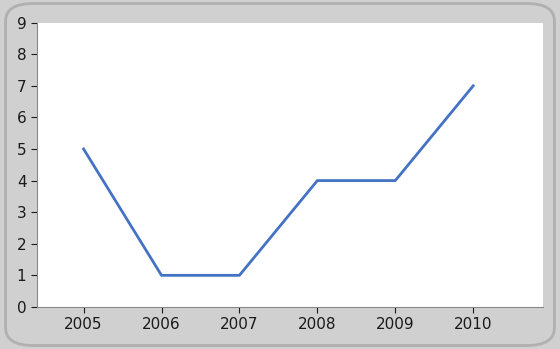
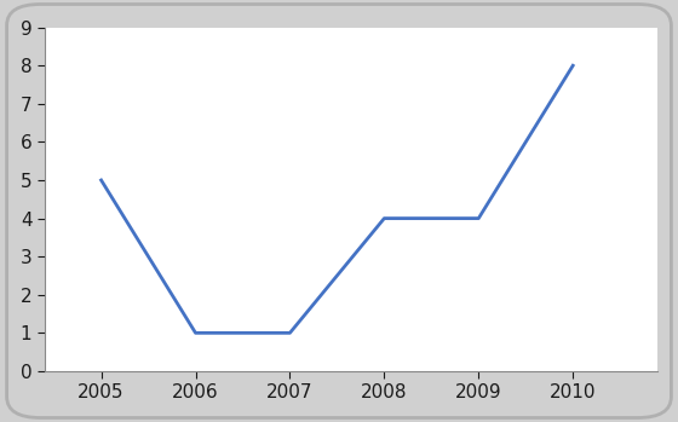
2010: 7 -> 8
